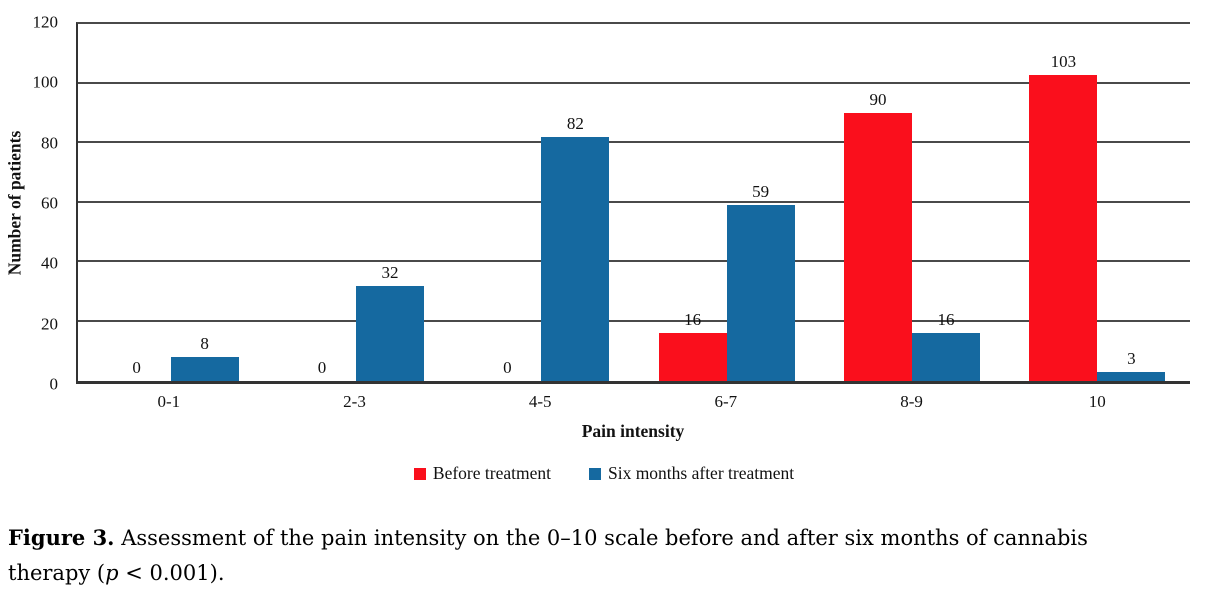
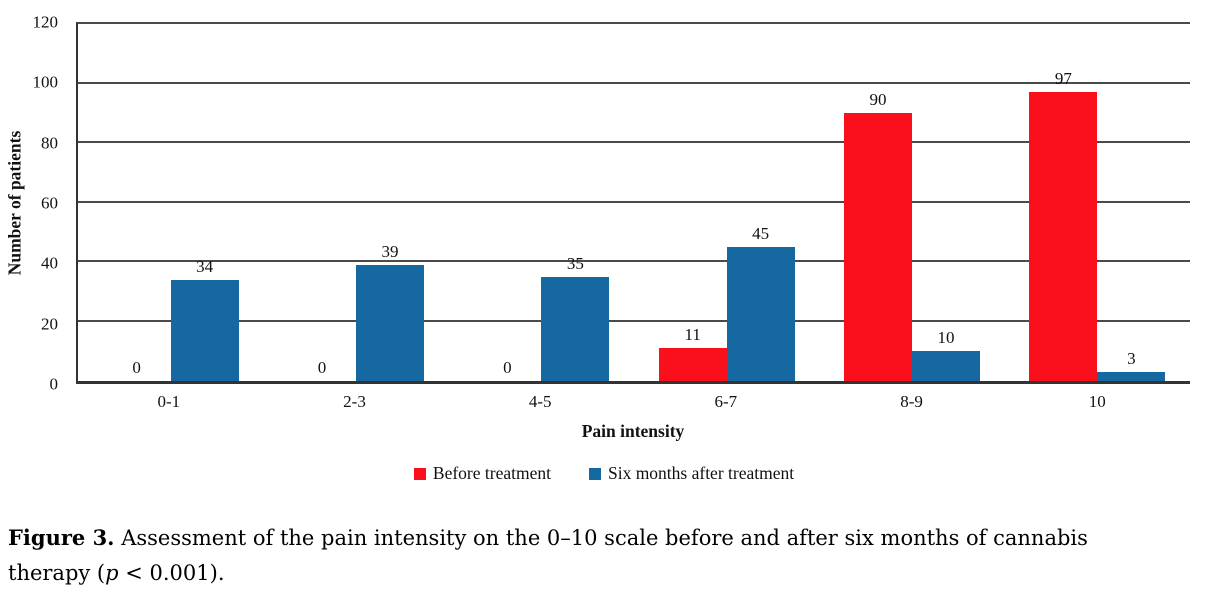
Six months after treatment/0-1: 8 -> 34
Six months after treatment/2-3: 32 -> 39
Six months after treatment/4-5: 82 -> 35
Before treatment/6-7: 16 -> 11
Six months after treatment/6-7: 59 -> 45
Six months after treatment/8-9: 16 -> 10
Before treatment/10: 103 -> 97
